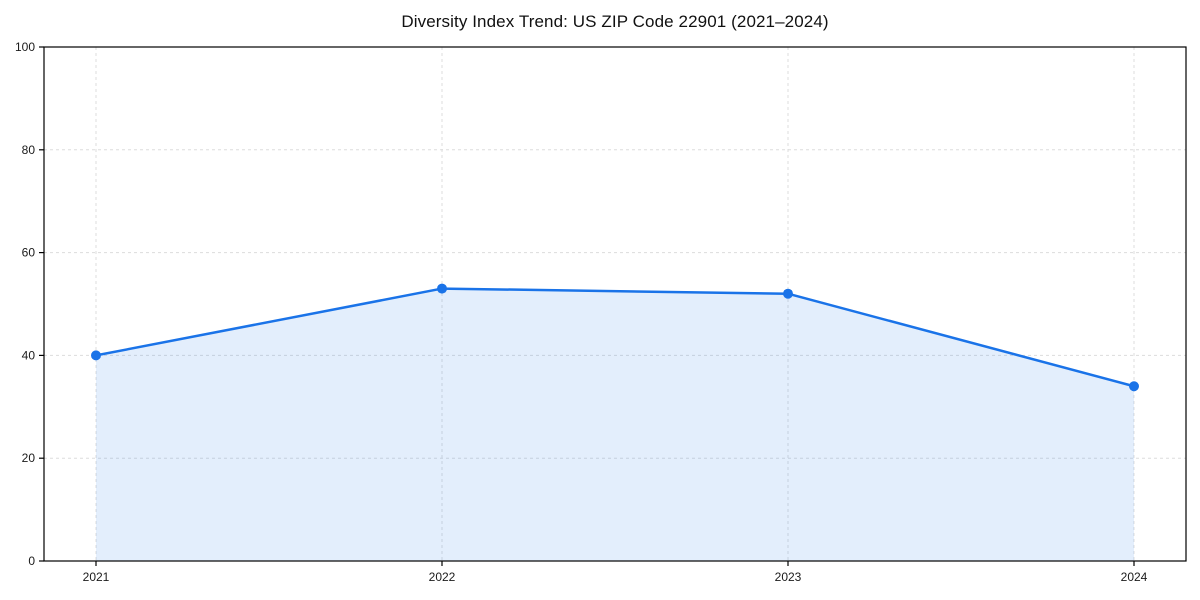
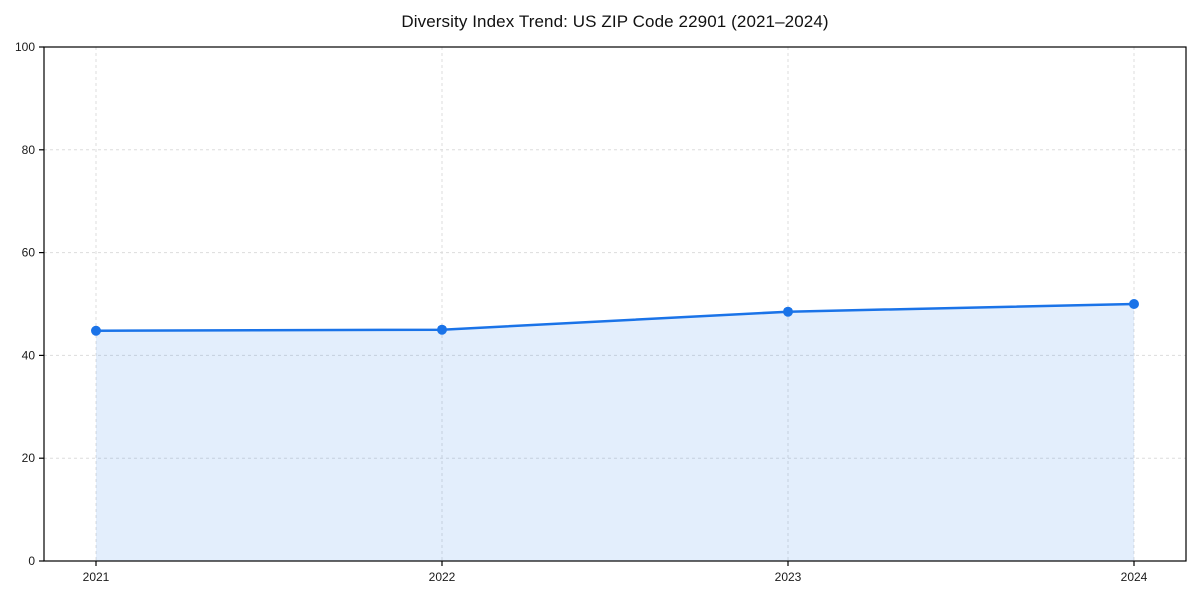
2021: 40 -> 45
2022: 53 -> 45
2023: 52 -> 48
2024: 34 -> 50
